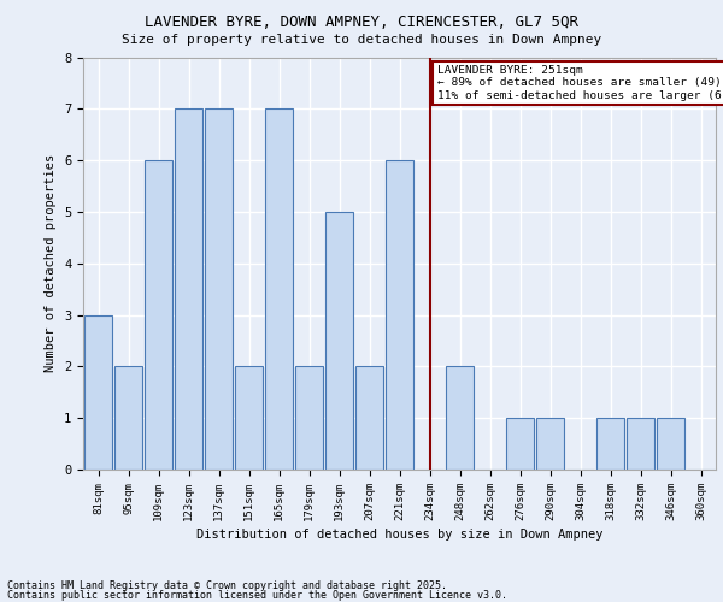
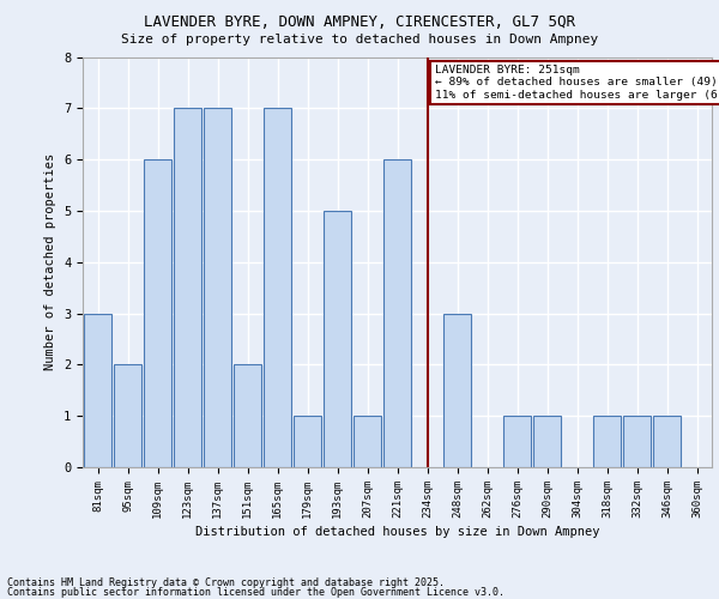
179sqm: 2 -> 1
207sqm: 2 -> 1
248sqm: 2 -> 3
